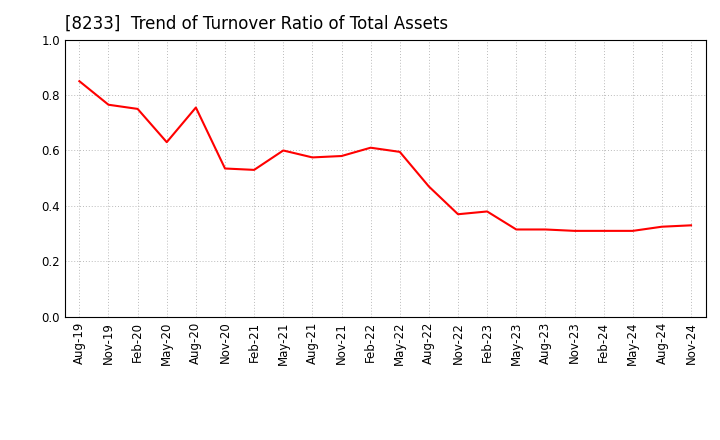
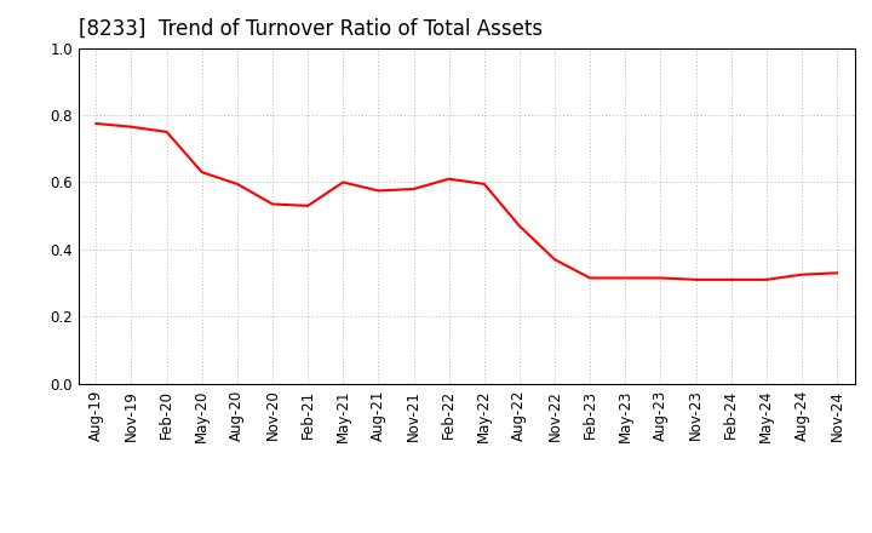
Aug-19: 0.850 -> 0.775
Aug-20: 0.755 -> 0.595
Feb-23: 0.380 -> 0.315
